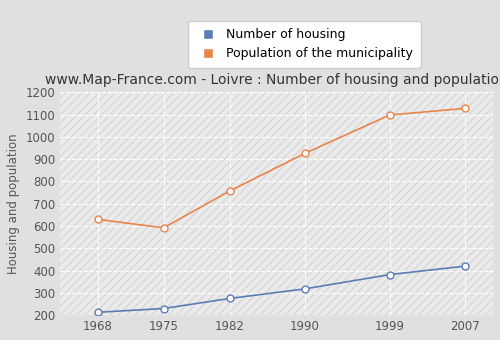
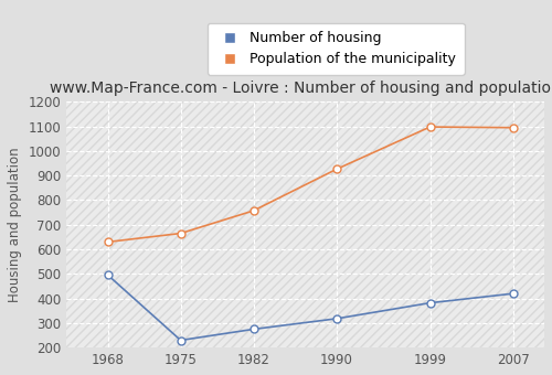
Number of housing/1968: 213 -> 495
Population of the municipality/1975: 592 -> 665
Population of the municipality/2007: 1128 -> 1095
